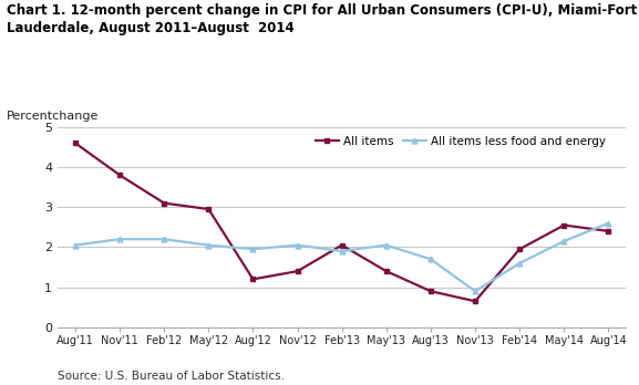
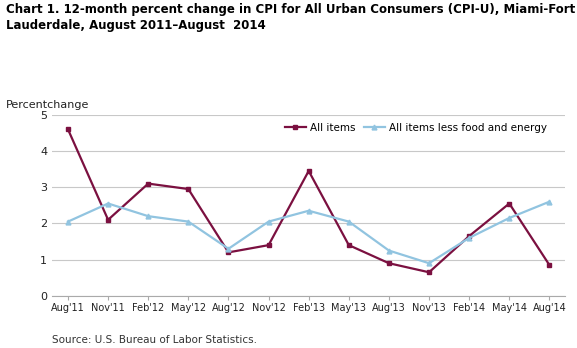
All items/Nov'11: 3.80 -> 2.10
All items less food and energy/Nov'11: 2.20 -> 2.55
All items less food and energy/Aug'12: 1.95 -> 1.30
All items/Feb'13: 2.05 -> 3.45
All items less food and energy/Feb'13: 1.90 -> 2.35
All items less food and energy/Aug'13: 1.70 -> 1.25
All items/Feb'14: 1.95 -> 1.65
All items/Aug'14: 2.40 -> 0.85
